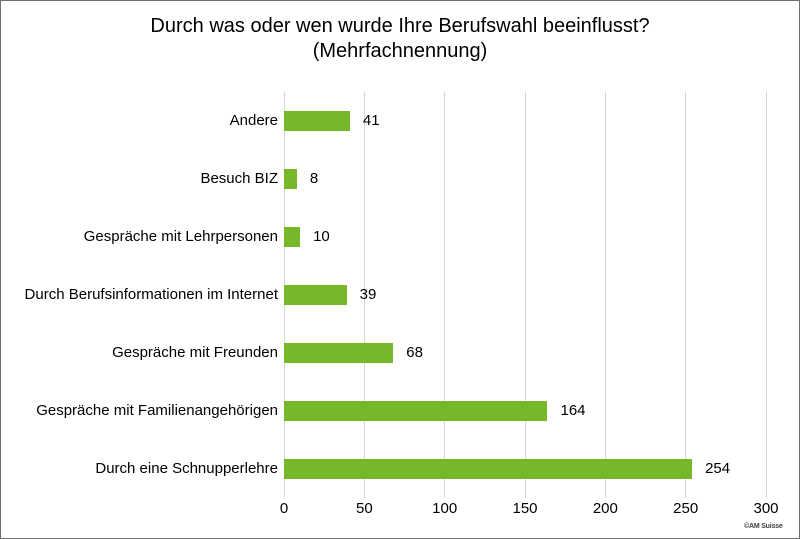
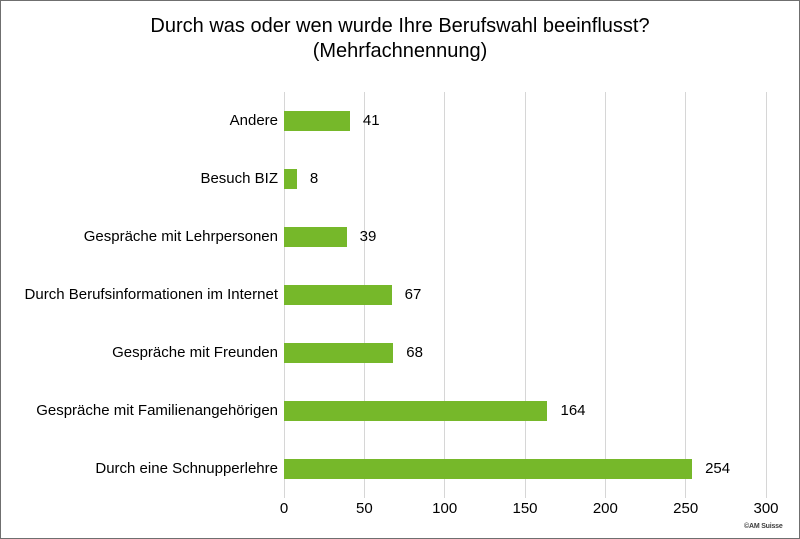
Gespräche mit Lehrpersonen: 10 -> 39
Durch Berufsinformationen im Internet: 39 -> 67
